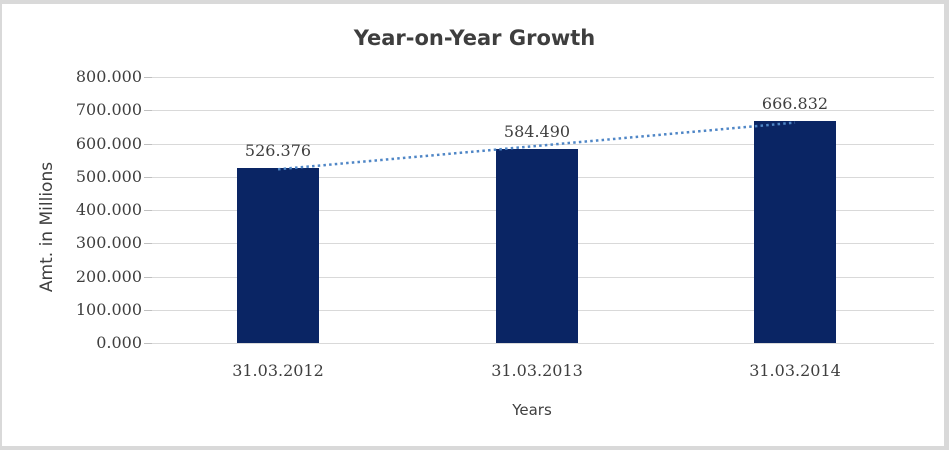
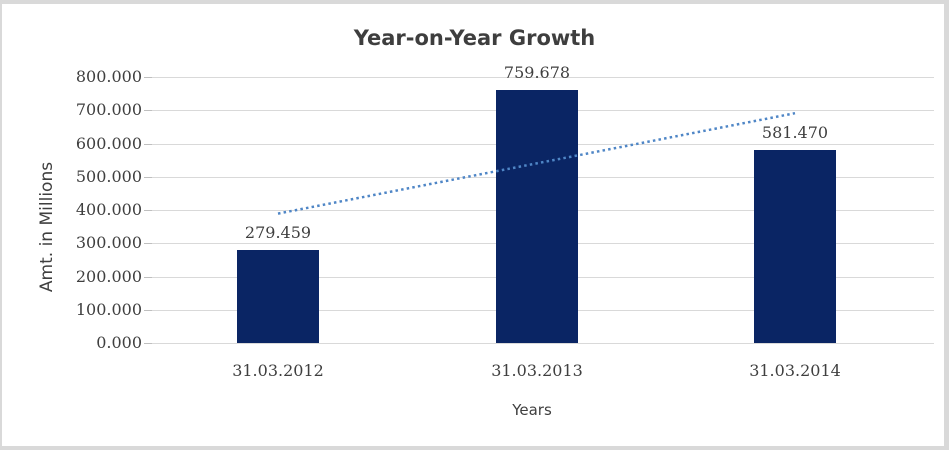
31.03.2012: 526.376 -> 279.459
31.03.2013: 584.490 -> 759.678
31.03.2014: 666.832 -> 581.470
